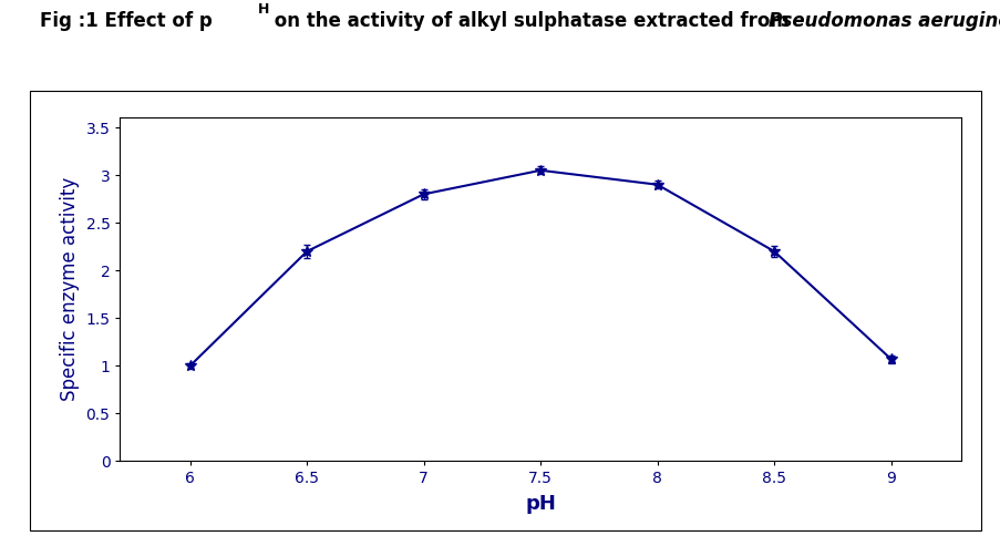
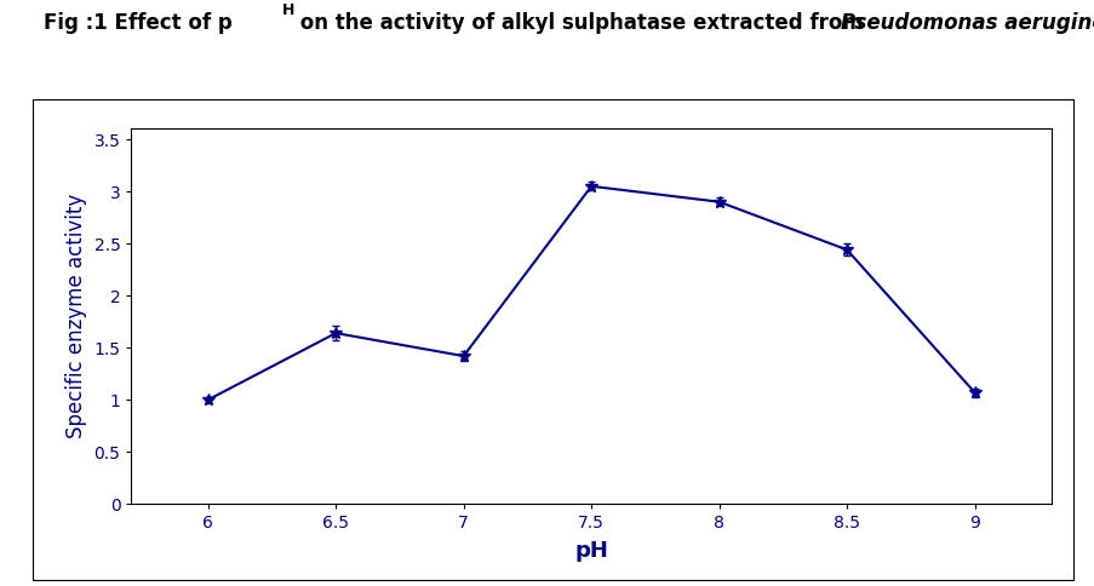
6.5: 2.20 -> 1.64
7: 2.80 -> 1.42
8.5: 2.20 -> 2.44
